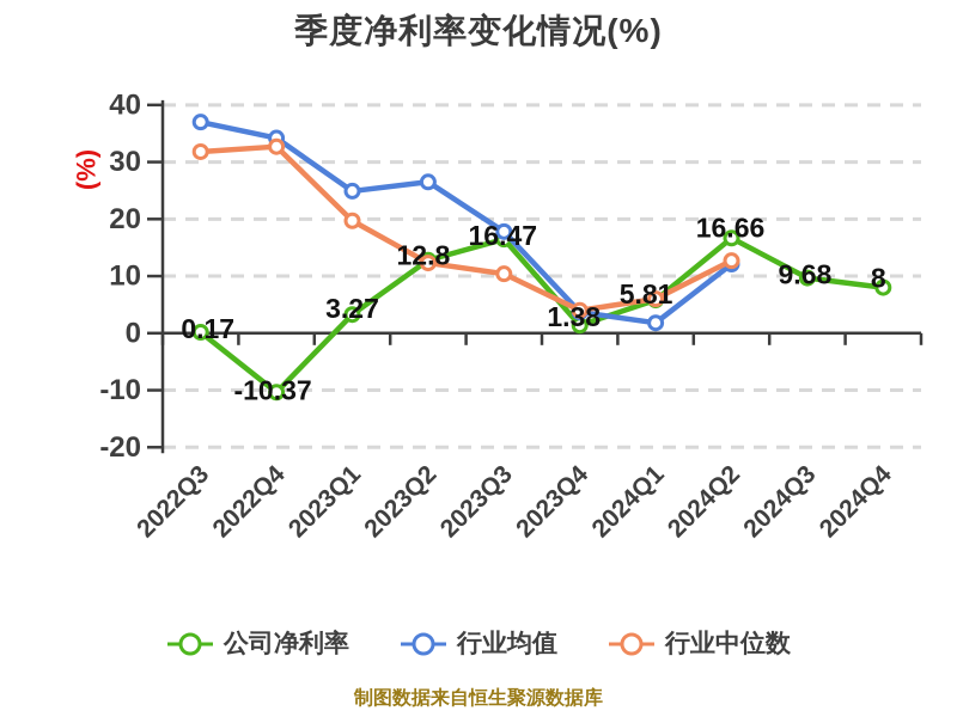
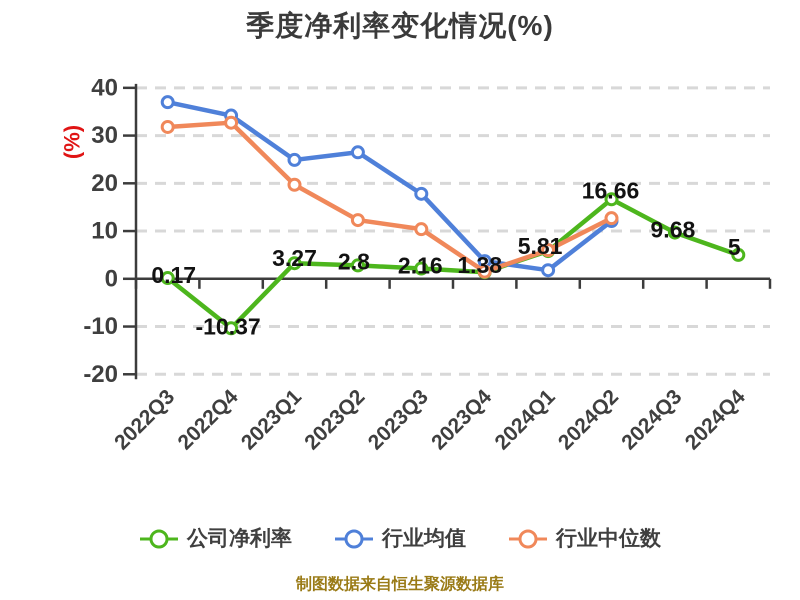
公司净利率/2023Q2: 12.8 -> 2.8
公司净利率/2023Q3: 16.47 -> 2.16
行业中位数/2023Q4: 4 -> 2
公司净利率/2024Q4: 8 -> 5
